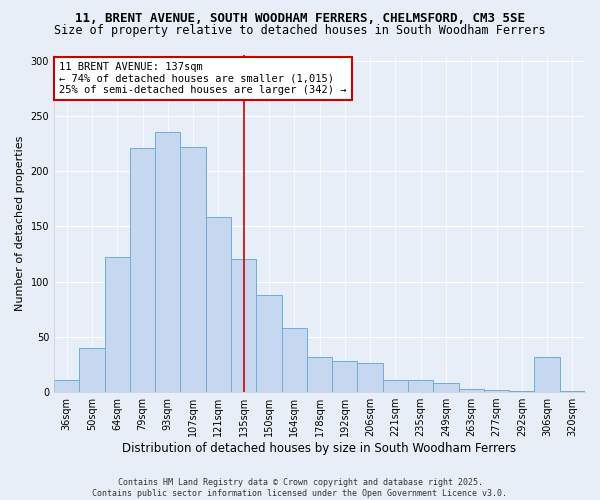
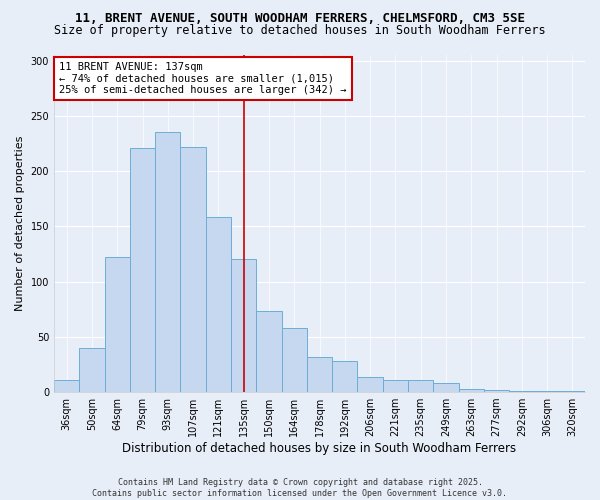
150sqm: 88 -> 73
206sqm: 26 -> 14
306sqm: 32 -> 1
